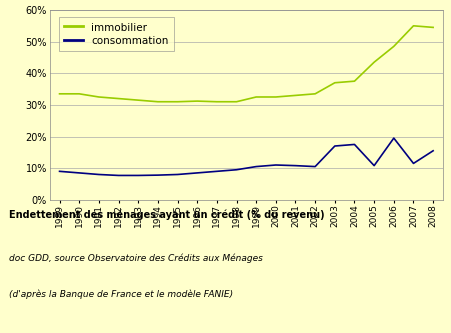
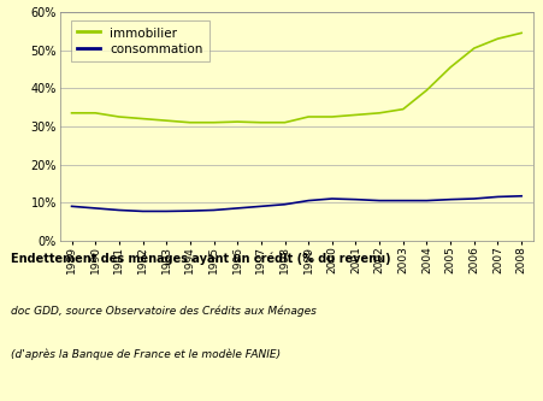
immobilier/2003: 37.0% -> 34.5%
consommation/2003: 17.0% -> 10.5%
immobilier/2004: 37.5% -> 39.5%
consommation/2004: 17.5% -> 10.5%
immobilier/2005: 43.5% -> 45.5%
immobilier/2006: 48.5% -> 50.5%
consommation/2006: 19.5% -> 11.0%
immobilier/2007: 55.0% -> 53.0%
consommation/2008: 15.5% -> 11.7%
